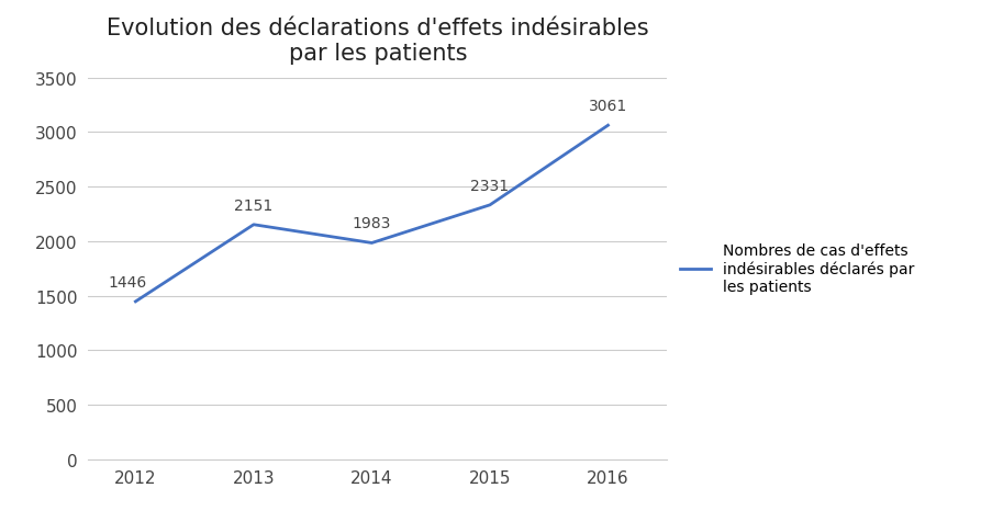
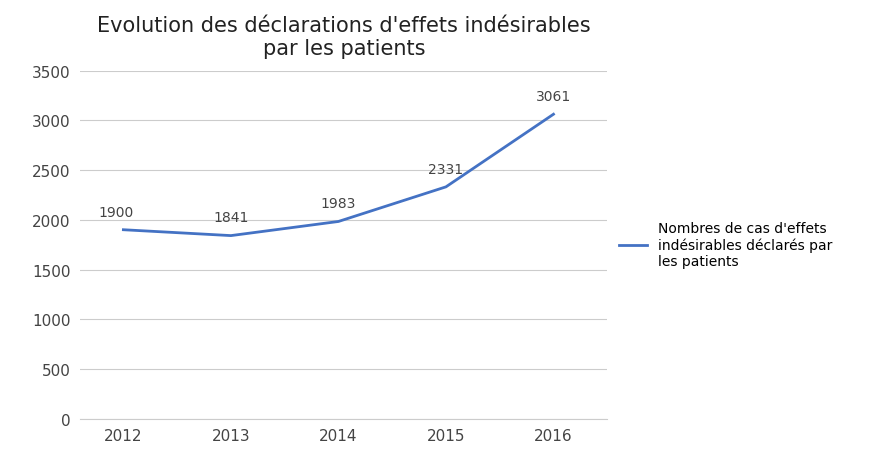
2012: 1446 -> 1900
2013: 2151 -> 1841
